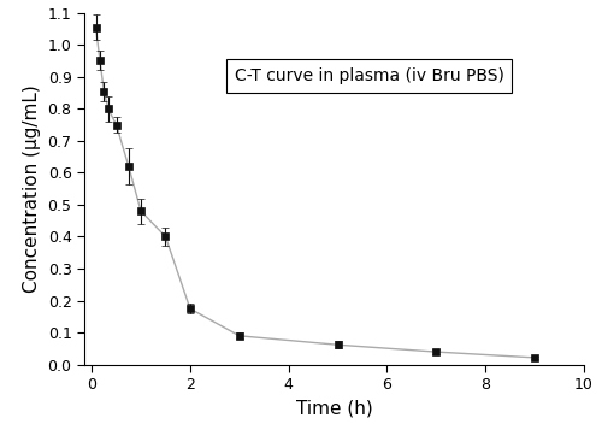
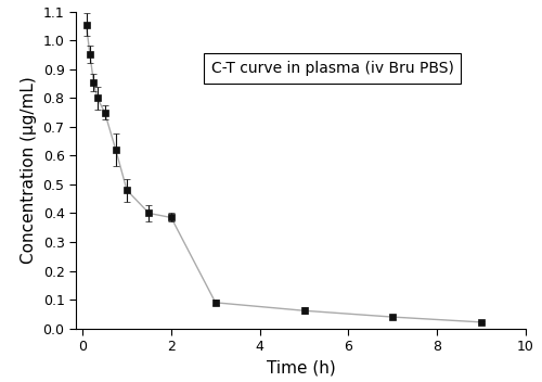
2: 0.175 -> 0.385
